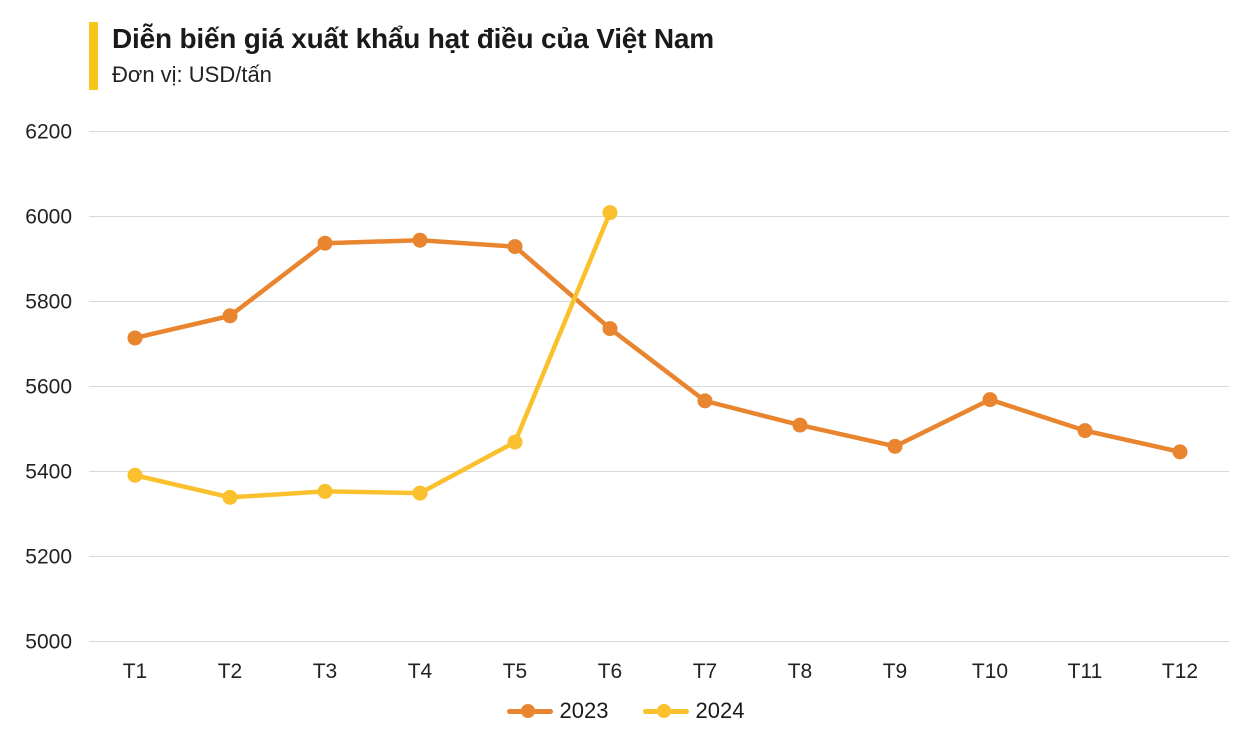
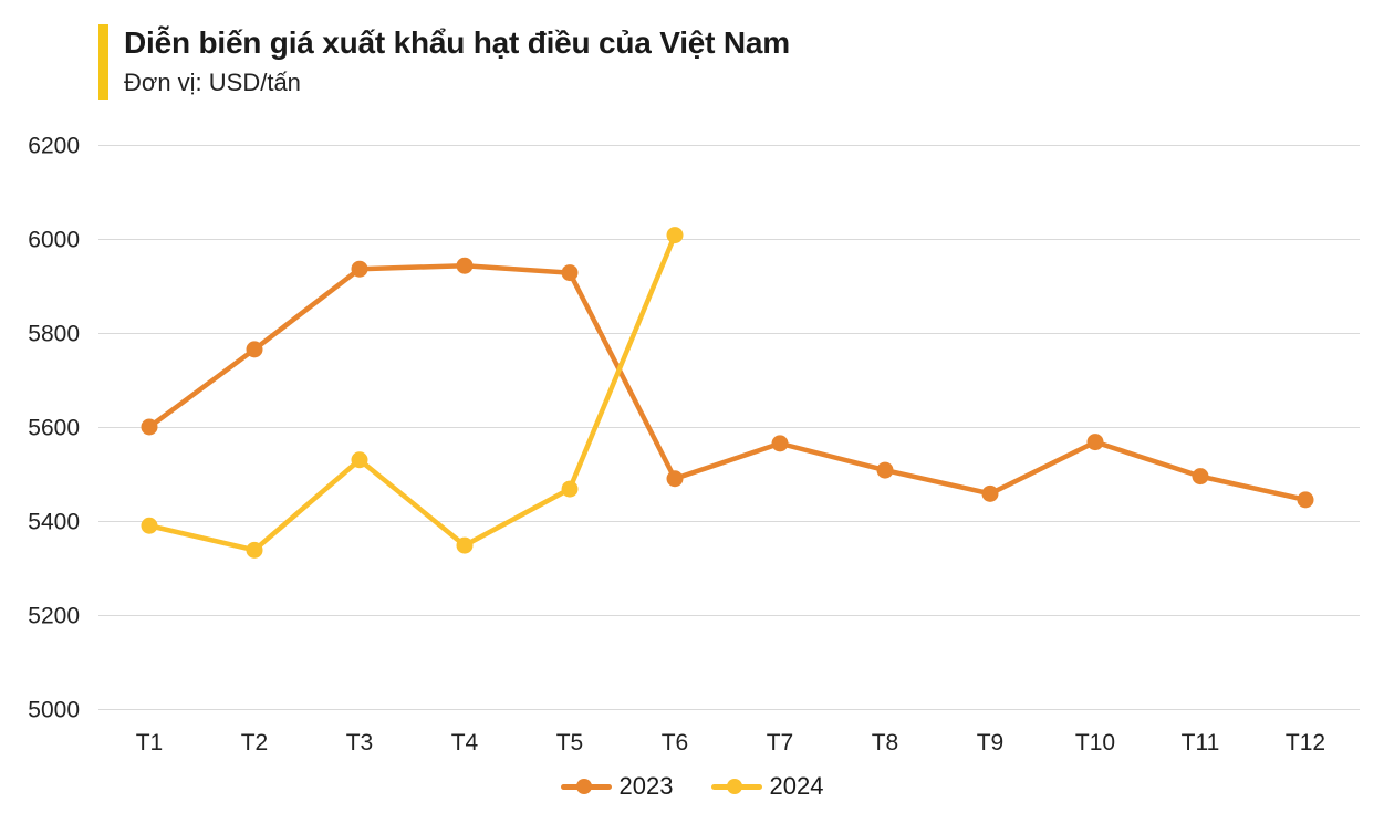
2023/T1: 5710 -> 5600
2024/T3: 5350 -> 5530
2023/T6: 5740 -> 5490
